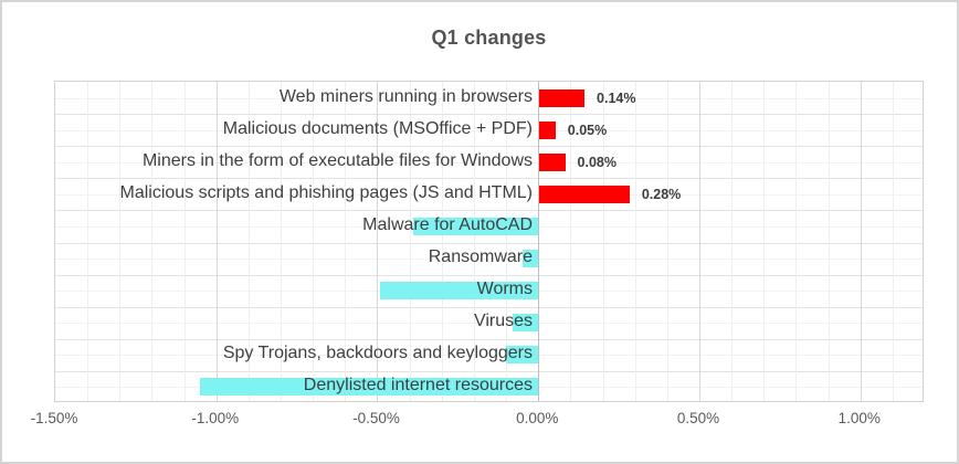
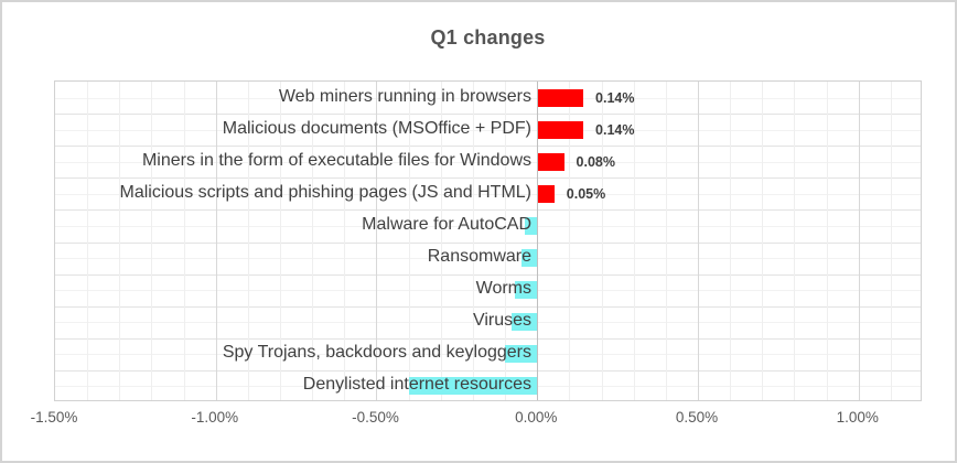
Malicious documents (MSOffice + PDF): 0.05% -> 0.14%
Malicious scripts and phishing pages (JS and HTML): 0.28% -> 0.05%
Malware for AutoCAD: -0.39% -> -0.04%
Worms: -0.49% -> -0.07%
Denylisted internet resources: -1.05% -> -0.40%
